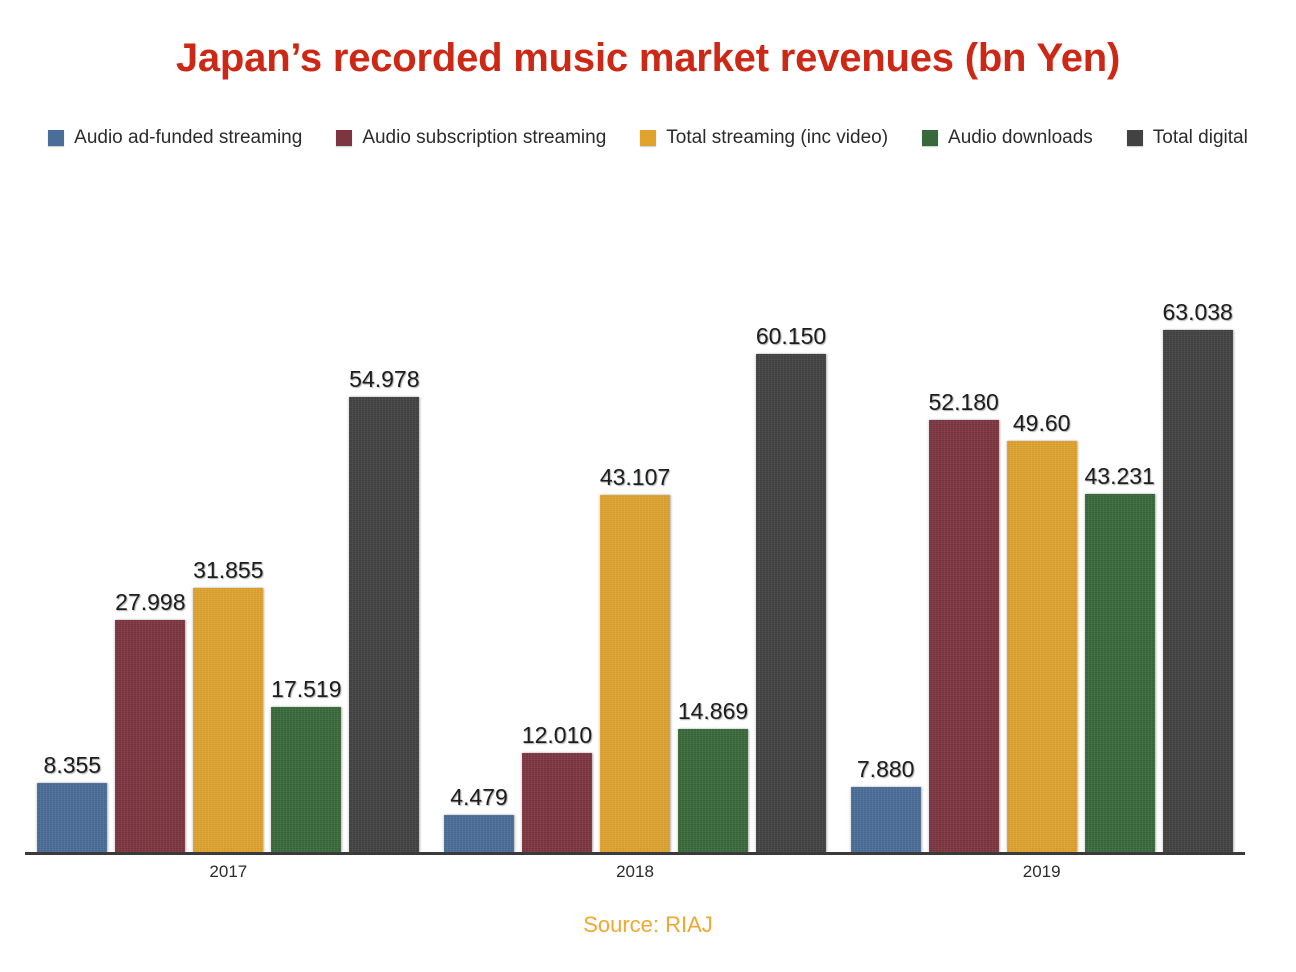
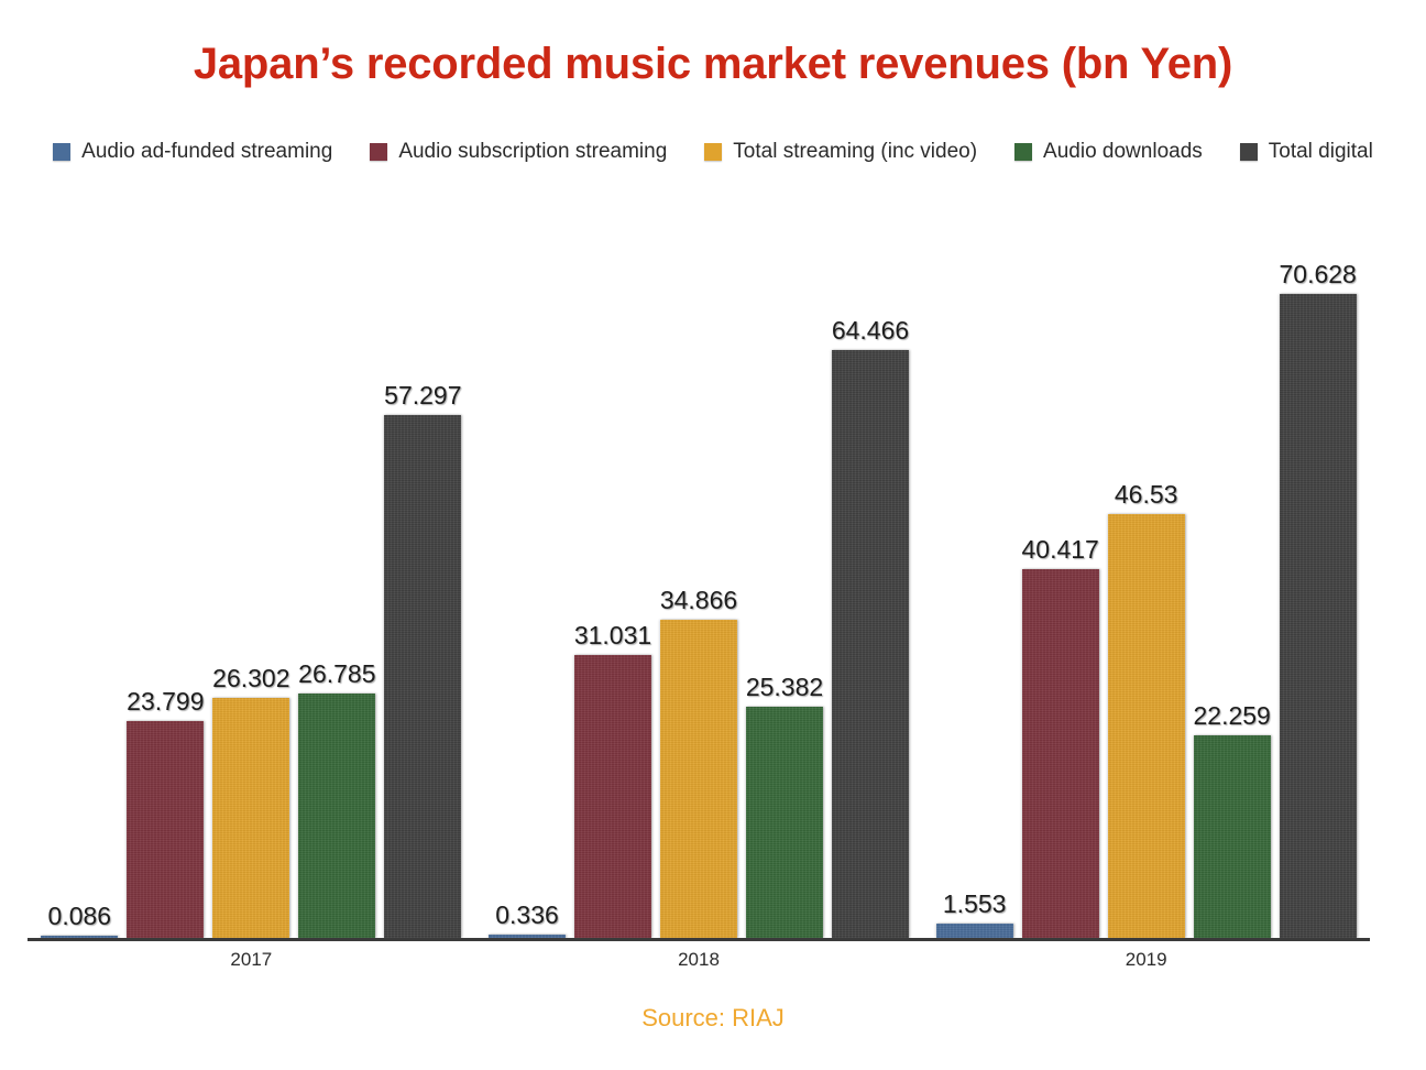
Audio ad-funded streaming/2017: 8.355 -> 0.086
Audio subscription streaming/2017: 27.998 -> 23.799
Total streaming (inc video)/2017: 31.855 -> 26.302
Audio downloads/2017: 17.519 -> 26.785
Total digital/2017: 54.978 -> 57.297
Audio ad-funded streaming/2018: 4.479 -> 0.336
Audio subscription streaming/2018: 12.010 -> 31.031
Total streaming (inc video)/2018: 43.107 -> 34.866
Audio downloads/2018: 14.869 -> 25.382
Total digital/2018: 60.150 -> 64.466
Audio ad-funded streaming/2019: 7.880 -> 1.553
Audio subscription streaming/2019: 52.180 -> 40.417
Total streaming (inc video)/2019: 49.60 -> 46.53
Audio downloads/2019: 43.231 -> 22.259
Total digital/2019: 63.038 -> 70.628
